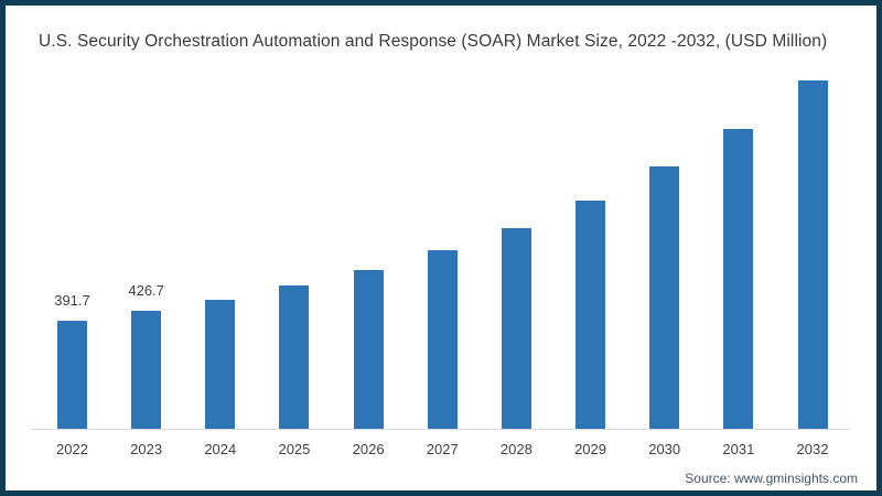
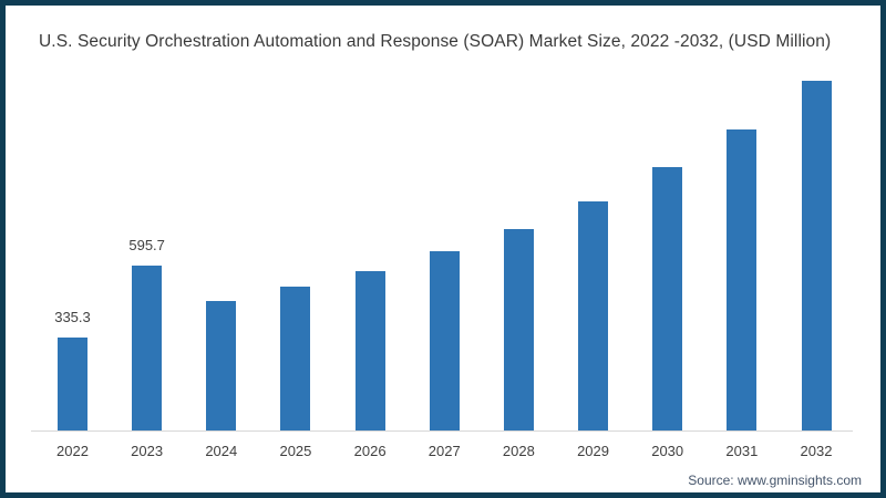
2022: 391.7 -> 335.3
2023: 426.7 -> 595.7
